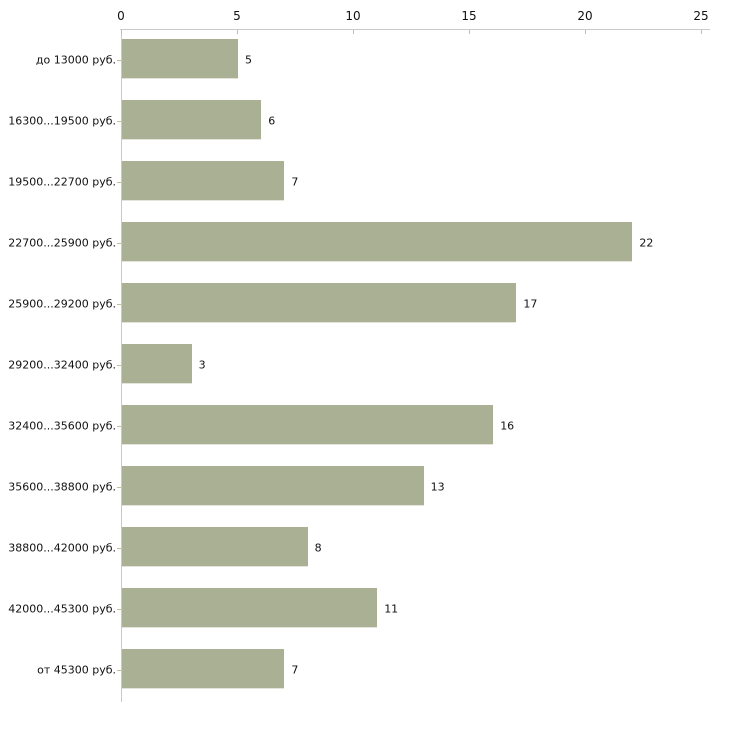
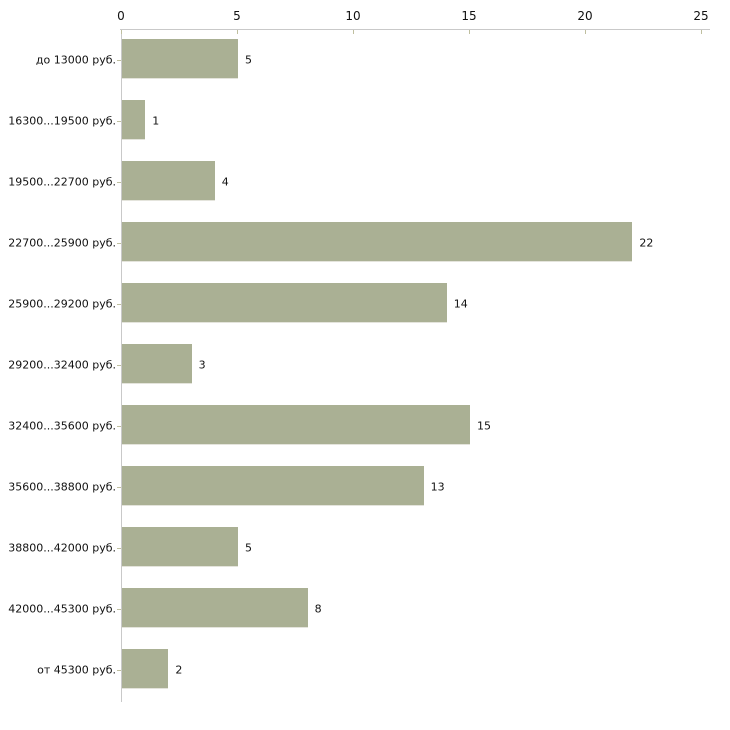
16300...19500 руб.: 6 -> 1
19500...22700 руб.: 7 -> 4
25900...29200 руб.: 17 -> 14
32400...35600 руб.: 16 -> 15
38800...42000 руб.: 8 -> 5
42000...45300 руб.: 11 -> 8
от 45300 руб.: 7 -> 2
